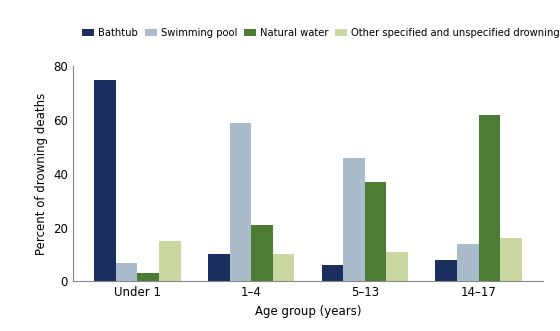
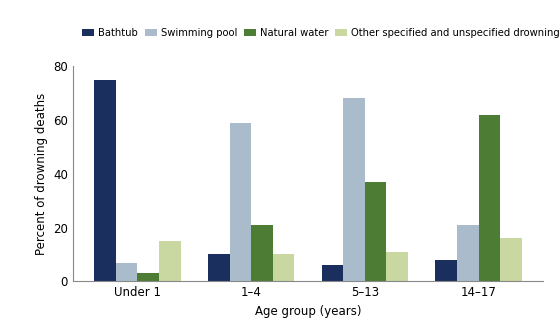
Swimming pool/5–13: 46 -> 68
Swimming pool/14–17: 14 -> 21
